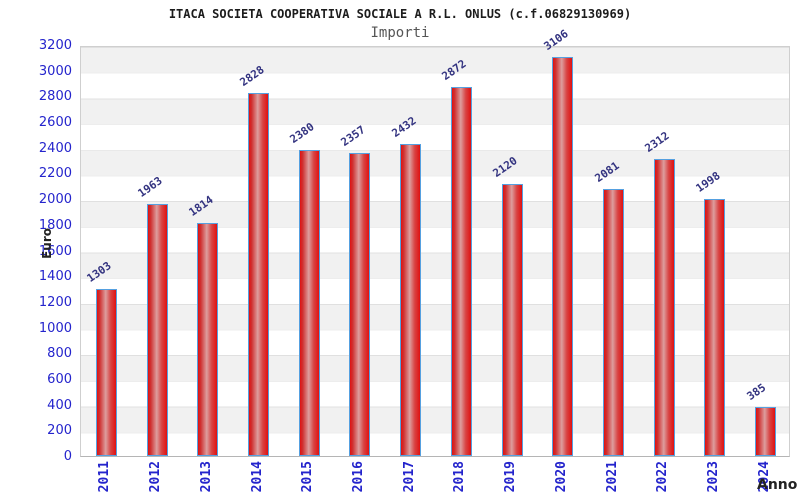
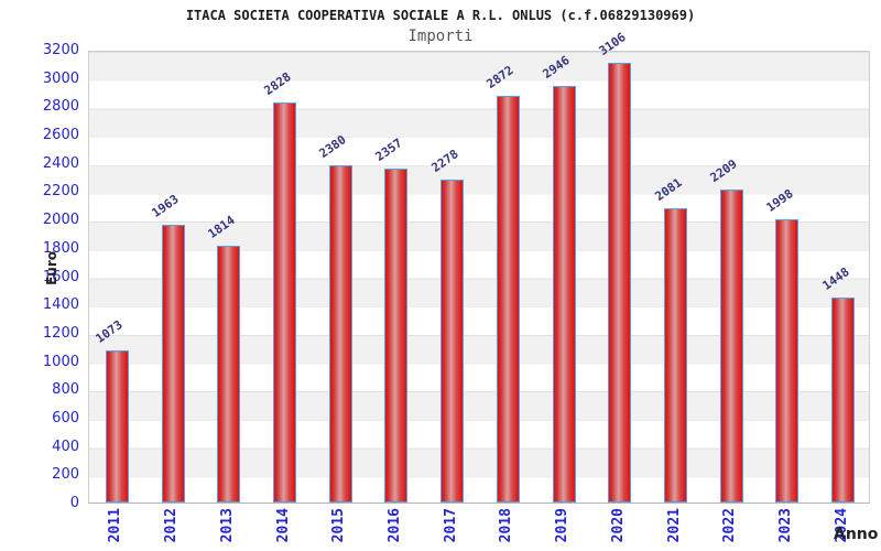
2011: 1303 -> 1073
2017: 2432 -> 2278
2019: 2120 -> 2946
2022: 2312 -> 2209
2024: 385 -> 1448
